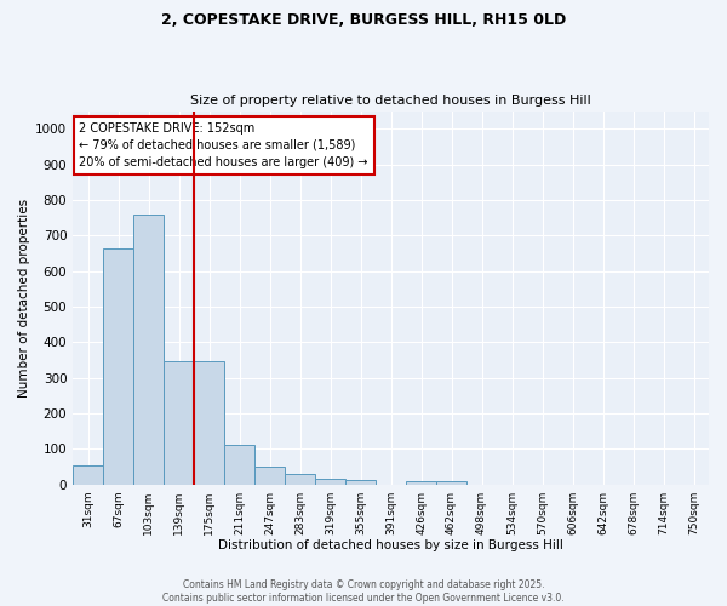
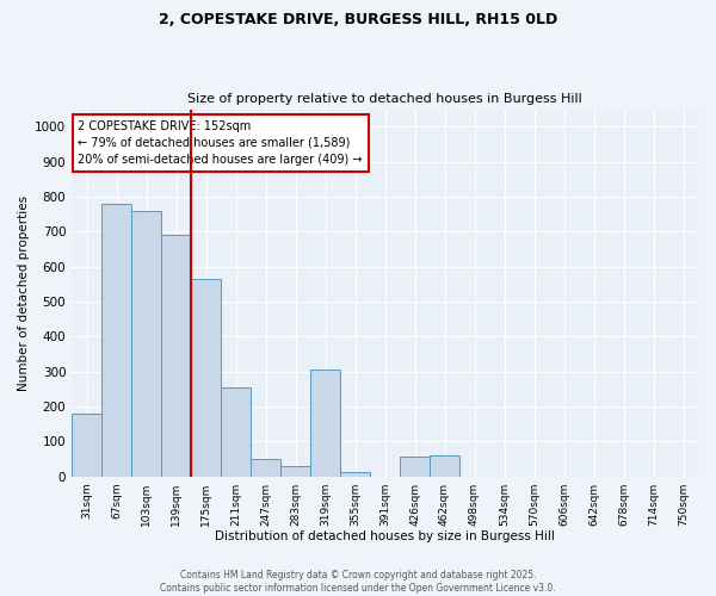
31sqm: 52 -> 180
67sqm: 665 -> 780
139sqm: 345 -> 690
175sqm: 345 -> 565
211sqm: 110 -> 255
319sqm: 17 -> 305
426sqm: 10 -> 55
462sqm: 8 -> 60
